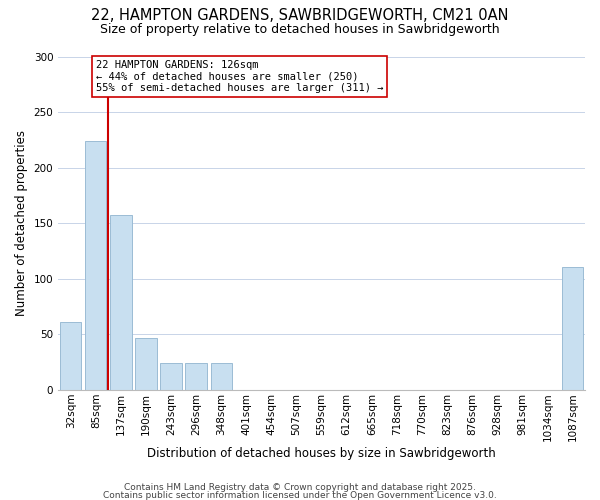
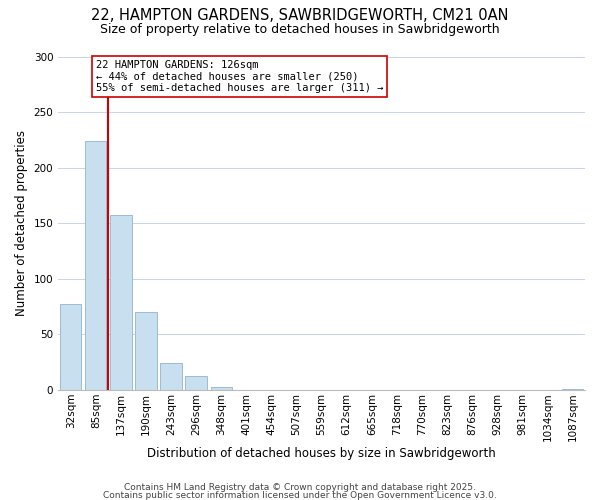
32sqm: 61 -> 77
190sqm: 47 -> 70
296sqm: 24 -> 13
348sqm: 24 -> 3
1087sqm: 111 -> 1
